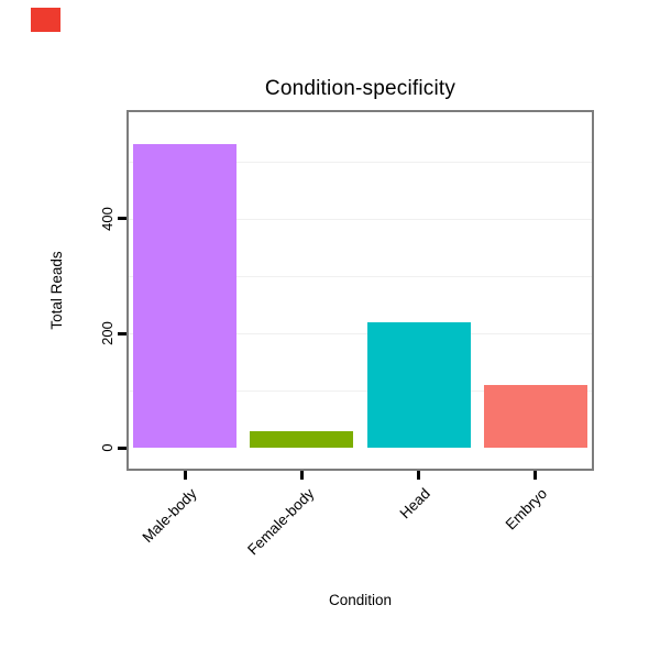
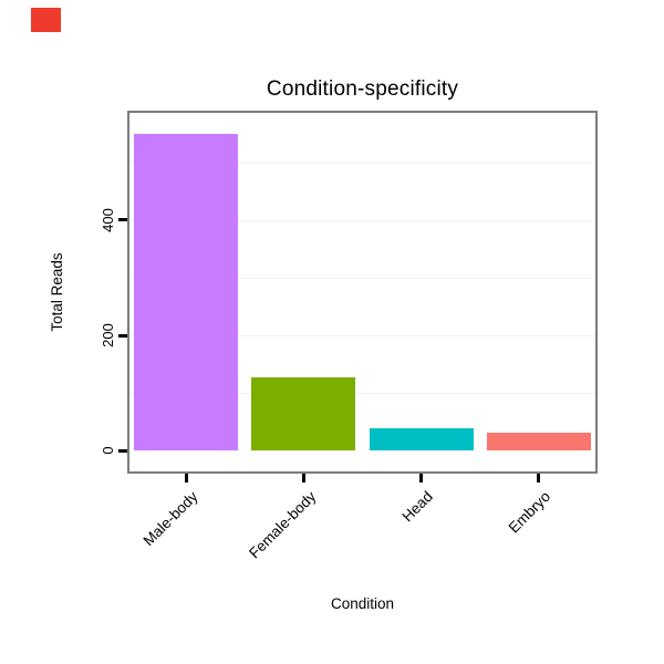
Male-body: 530 -> 550
Female-body: 30 -> 130
Head: 220 -> 40
Embryo: 110 -> 30
